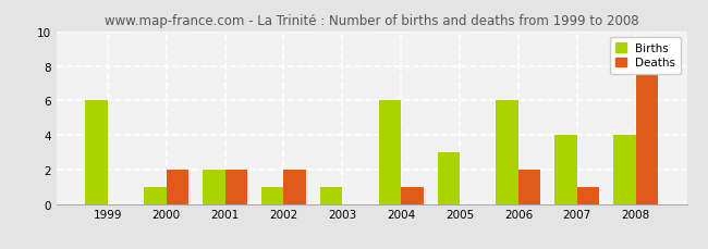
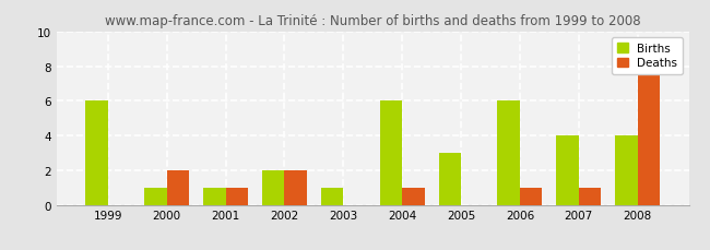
Births/2001: 2 -> 1
Deaths/2001: 2 -> 1
Births/2002: 1 -> 2
Deaths/2006: 2 -> 1
